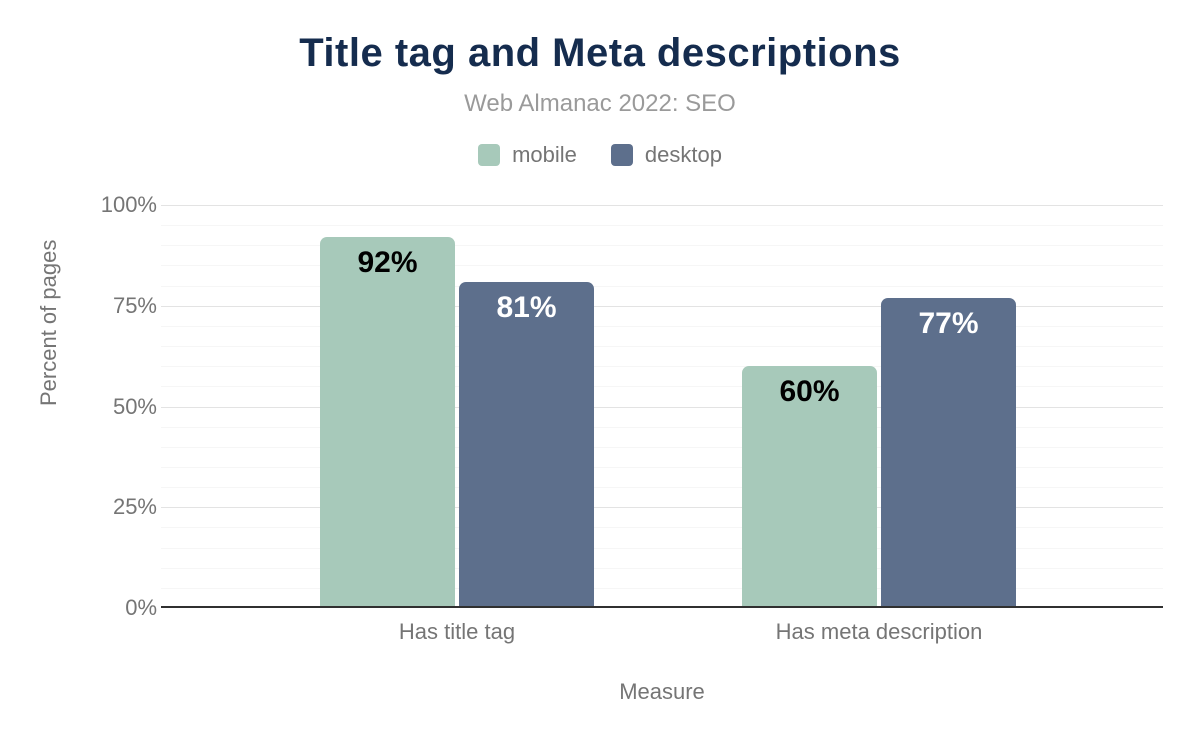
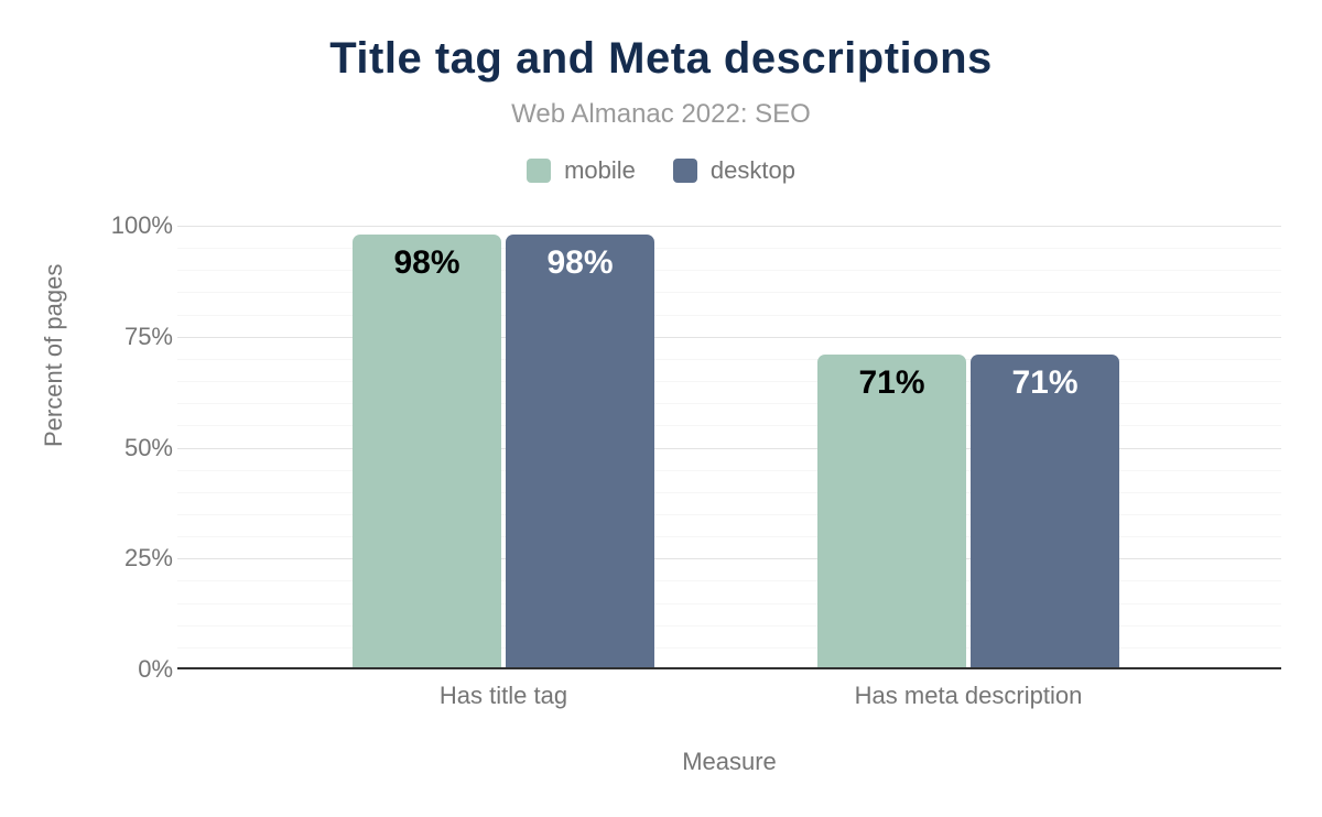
mobile/Has title tag: 92% -> 98%
desktop/Has title tag: 81% -> 98%
mobile/Has meta description: 60% -> 71%
desktop/Has meta description: 77% -> 71%
